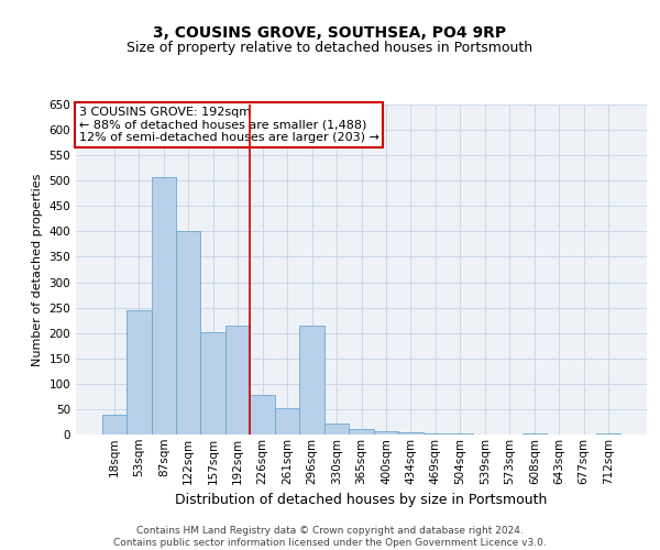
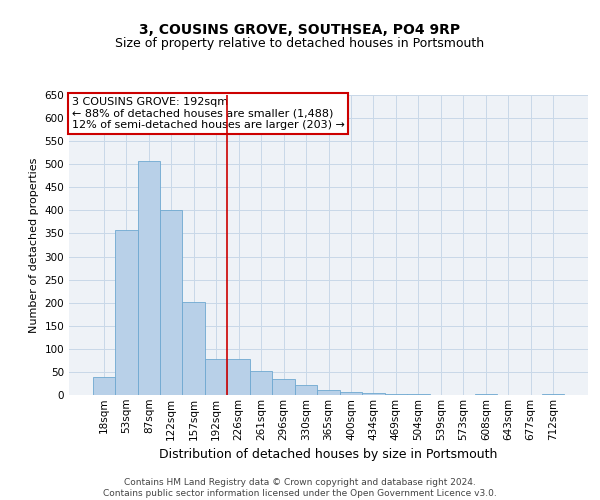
53sqm: 245 -> 357
192sqm: 215 -> 78
296sqm: 215 -> 35
